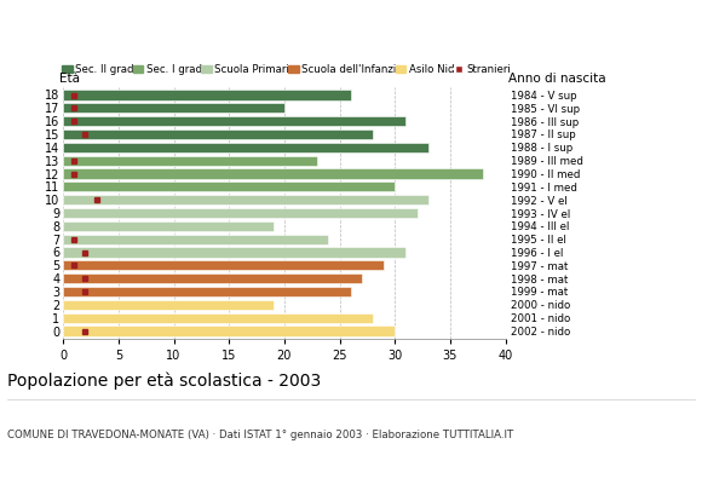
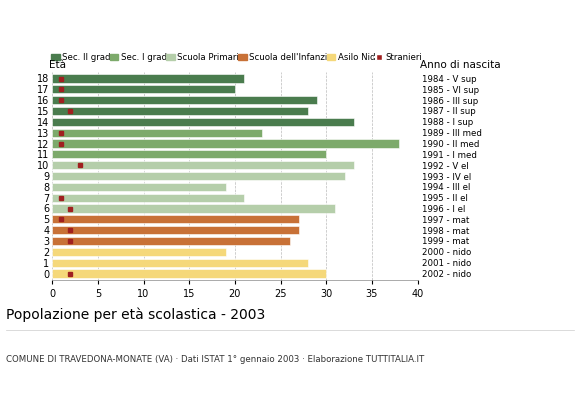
18: 26 -> 21
16: 31 -> 29
7: 24 -> 21
5: 29 -> 27
